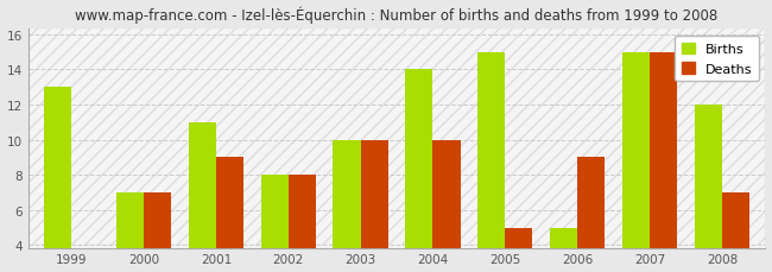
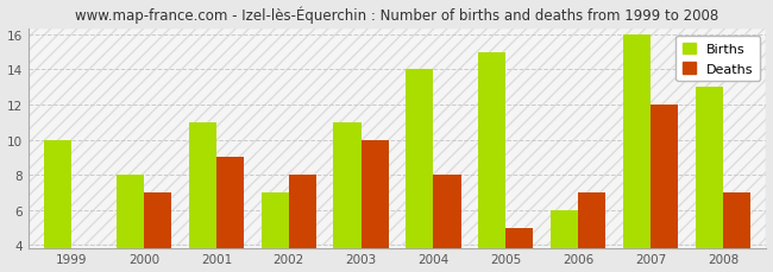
Births/1999: 13 -> 10
Births/2000: 7 -> 8
Births/2002: 8 -> 7
Births/2003: 10 -> 11
Deaths/2004: 10 -> 8
Births/2006: 5 -> 6
Deaths/2006: 9 -> 7
Births/2007: 15 -> 16
Deaths/2007: 15 -> 12
Births/2008: 12 -> 13
